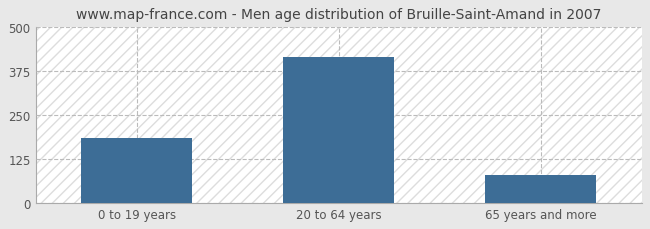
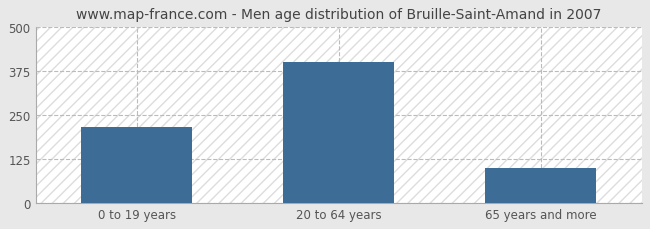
0 to 19 years: 185 -> 215
20 to 64 years: 415 -> 400
65 years and more: 80 -> 100
